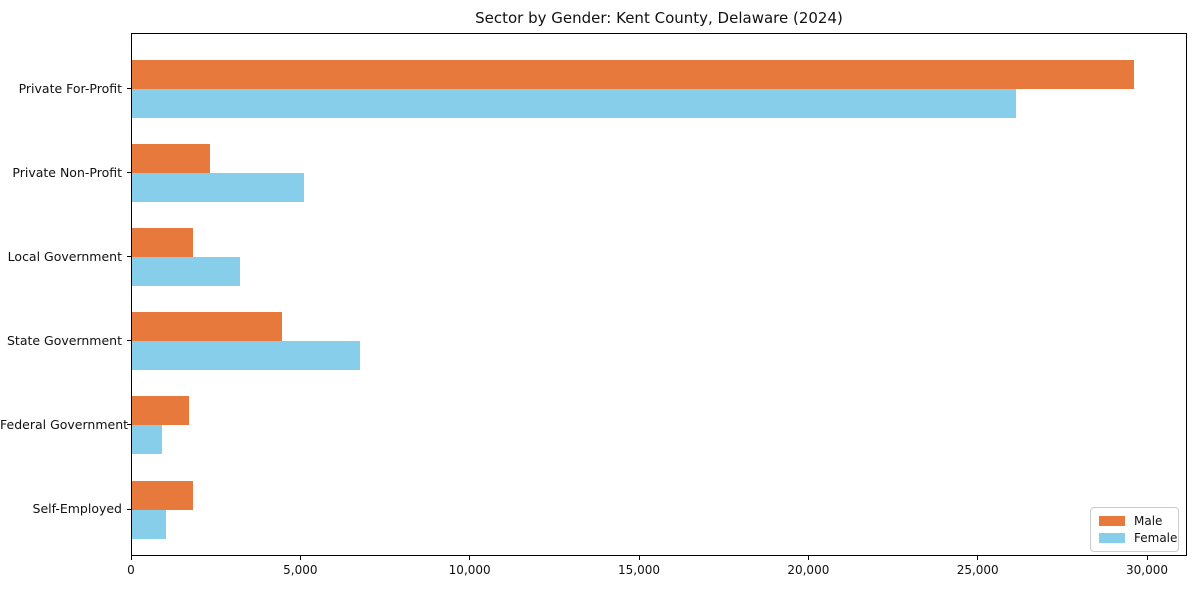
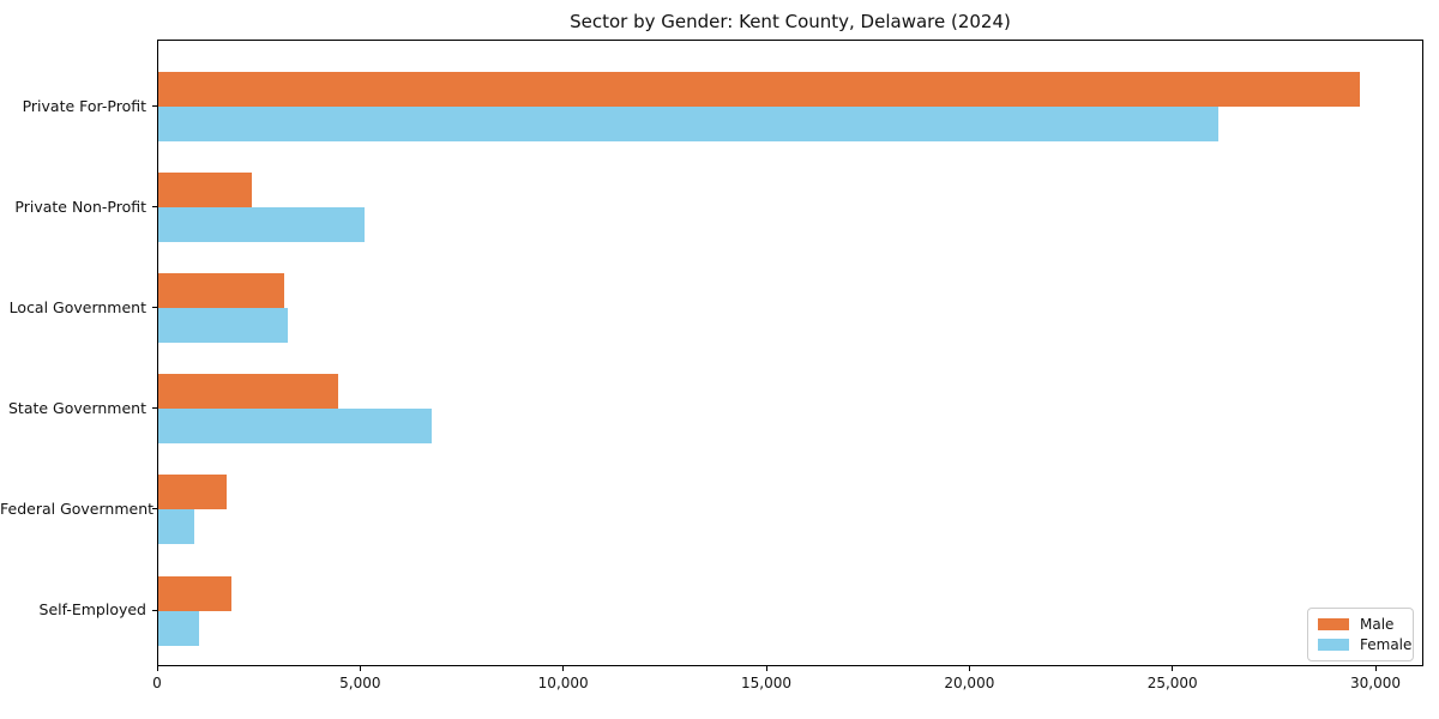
Male/Local Government: 1800 -> 3100
